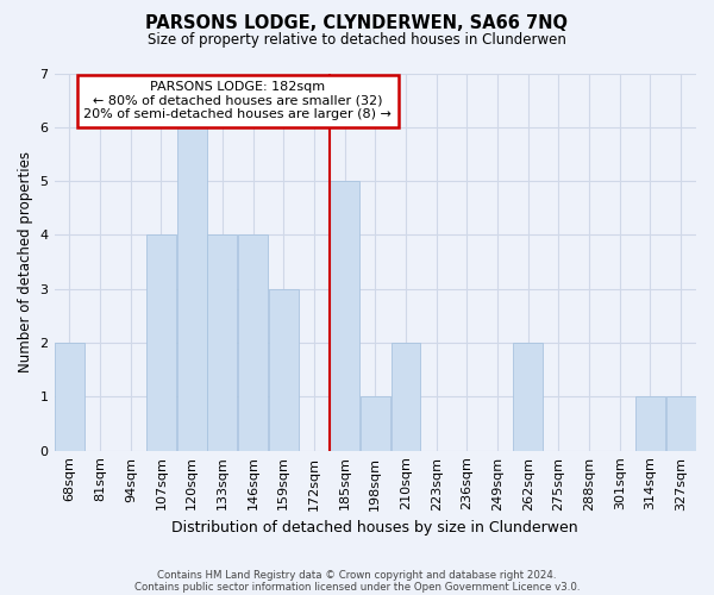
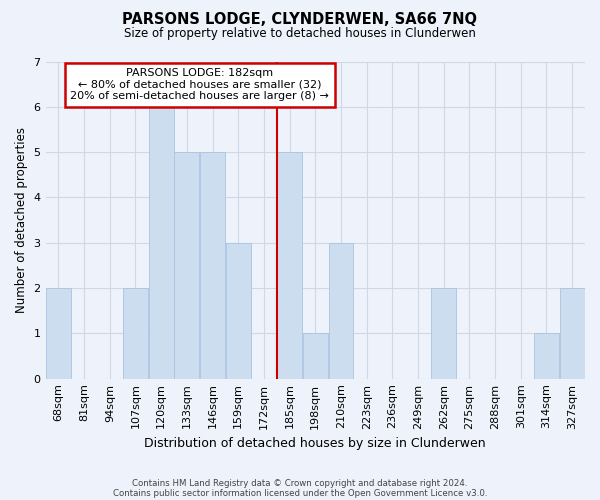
107sqm: 4 -> 2
133sqm: 4 -> 5
146sqm: 4 -> 5
210sqm: 2 -> 3
327sqm: 1 -> 2
